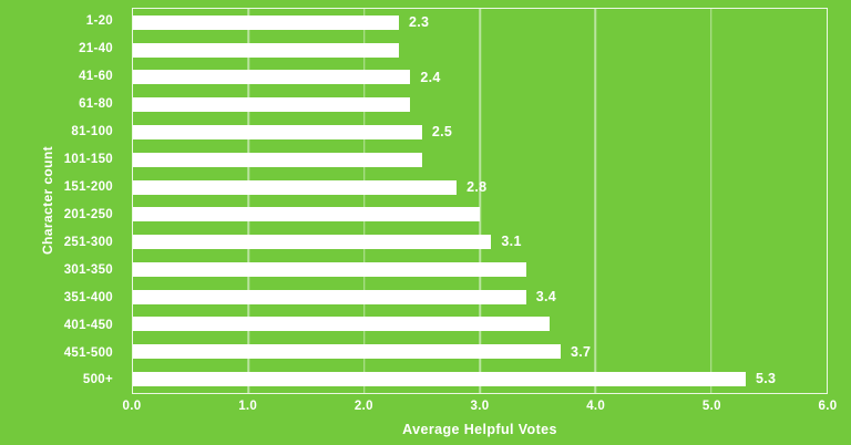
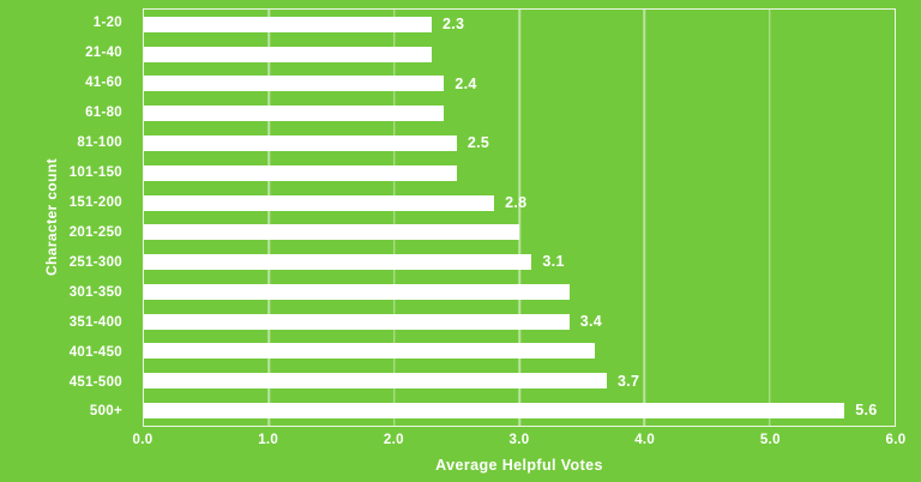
500+: 5.3 -> 5.6
